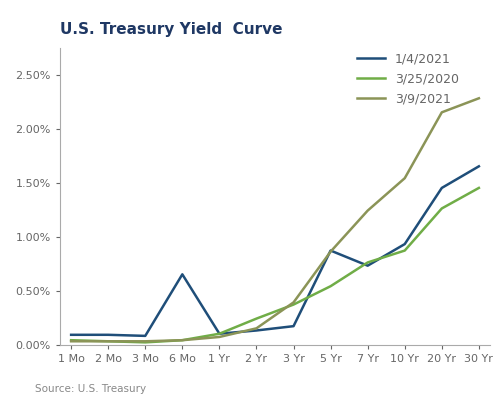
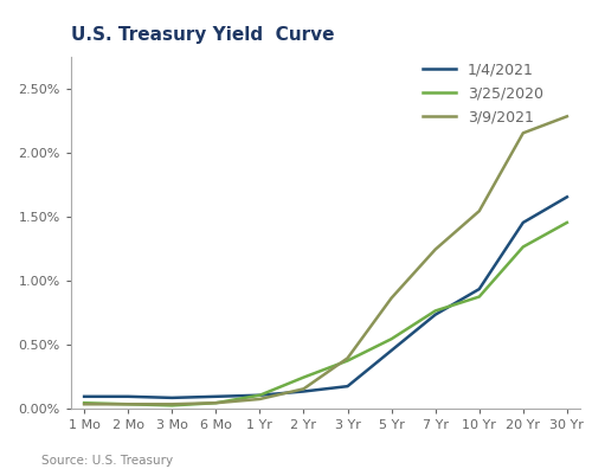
1/4/2021/6 Mo: 0.65% -> 0.09%
1/4/2021/5 Yr: 0.87% -> 0.45%
